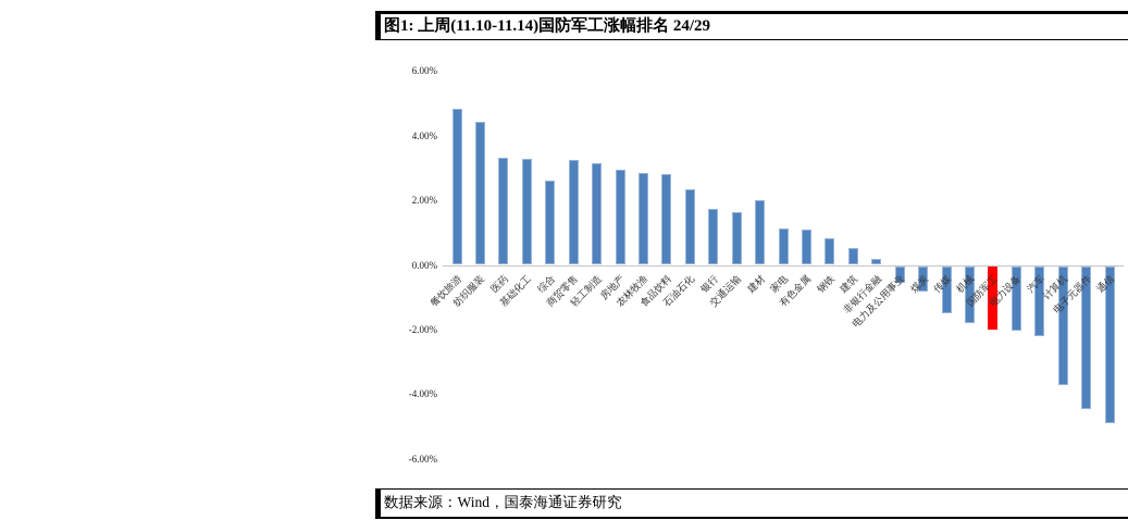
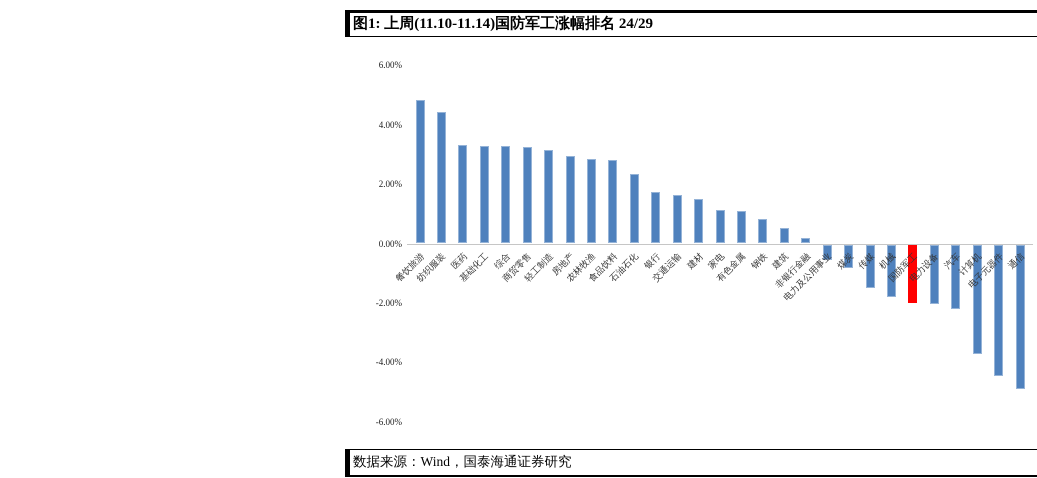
综合: 2.6% -> 3.3%
建材: 2.0% -> 1.5%
